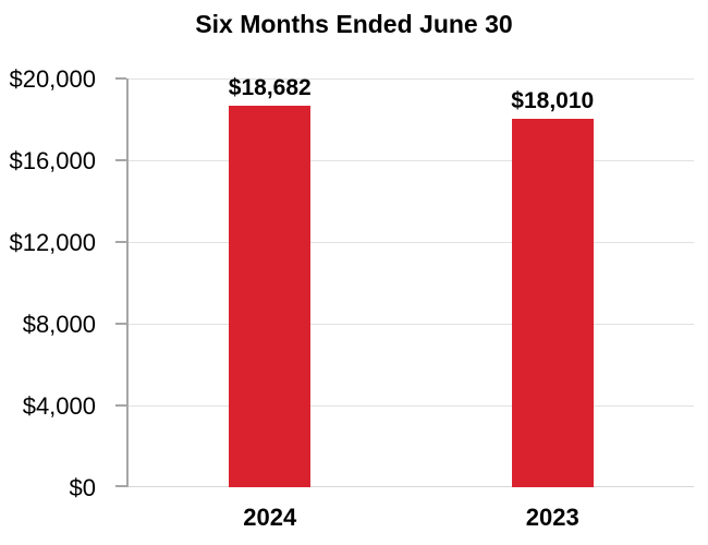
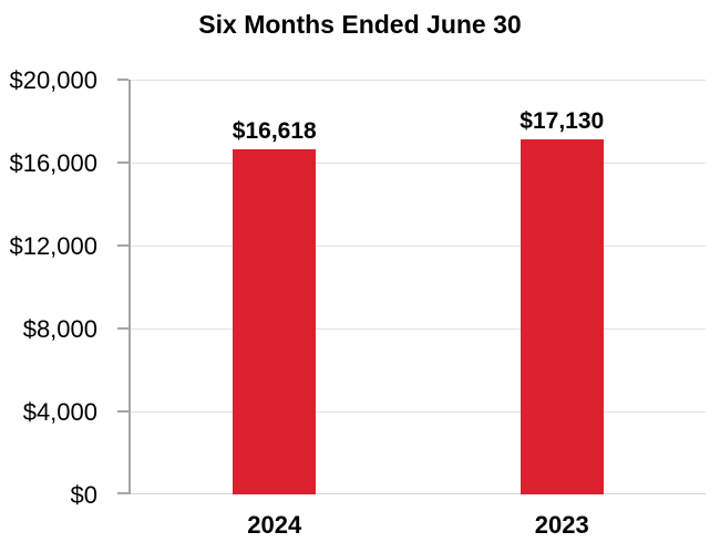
2024: $18,682 -> $16,618
2023: $18,010 -> $17,130
